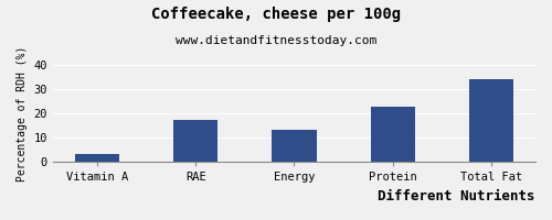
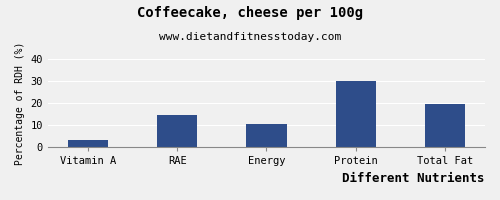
RAE: 17.2 -> 14.5
Energy: 13.2 -> 10.5
Protein: 23.0 -> 30.0
Total Fat: 34.0 -> 19.5
